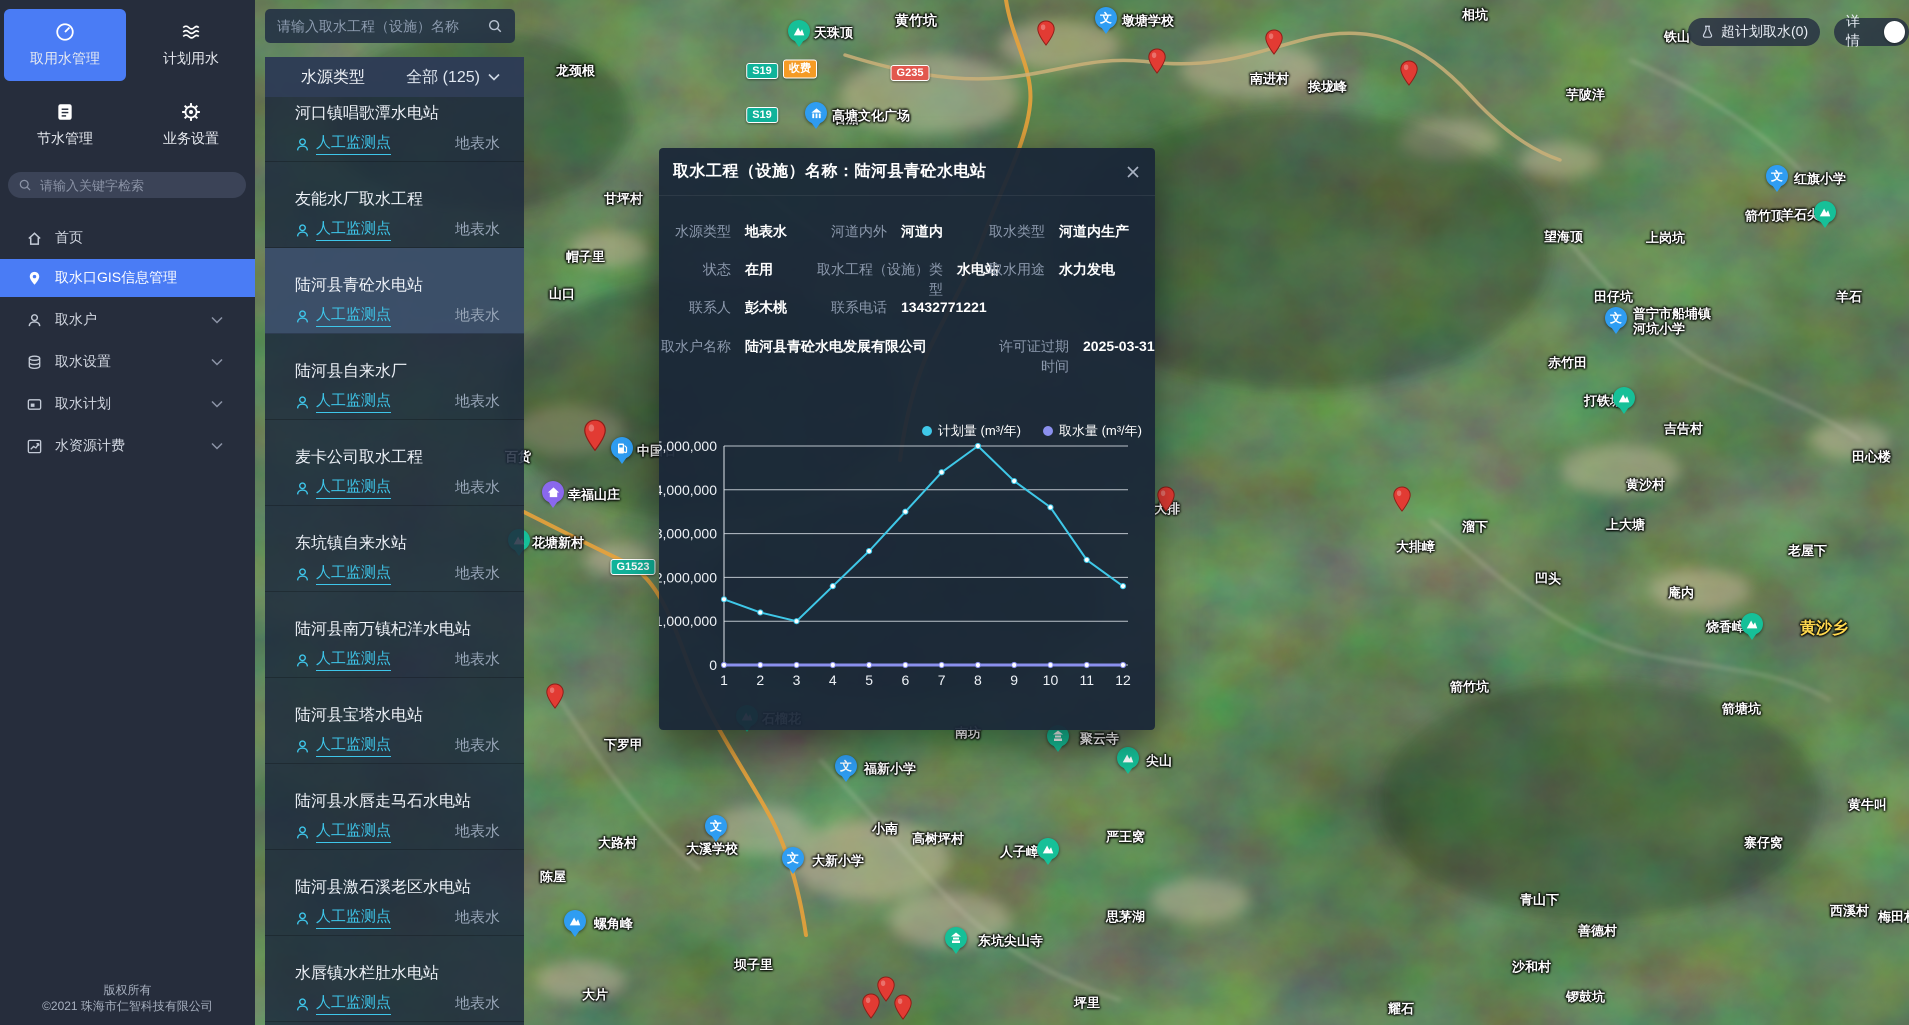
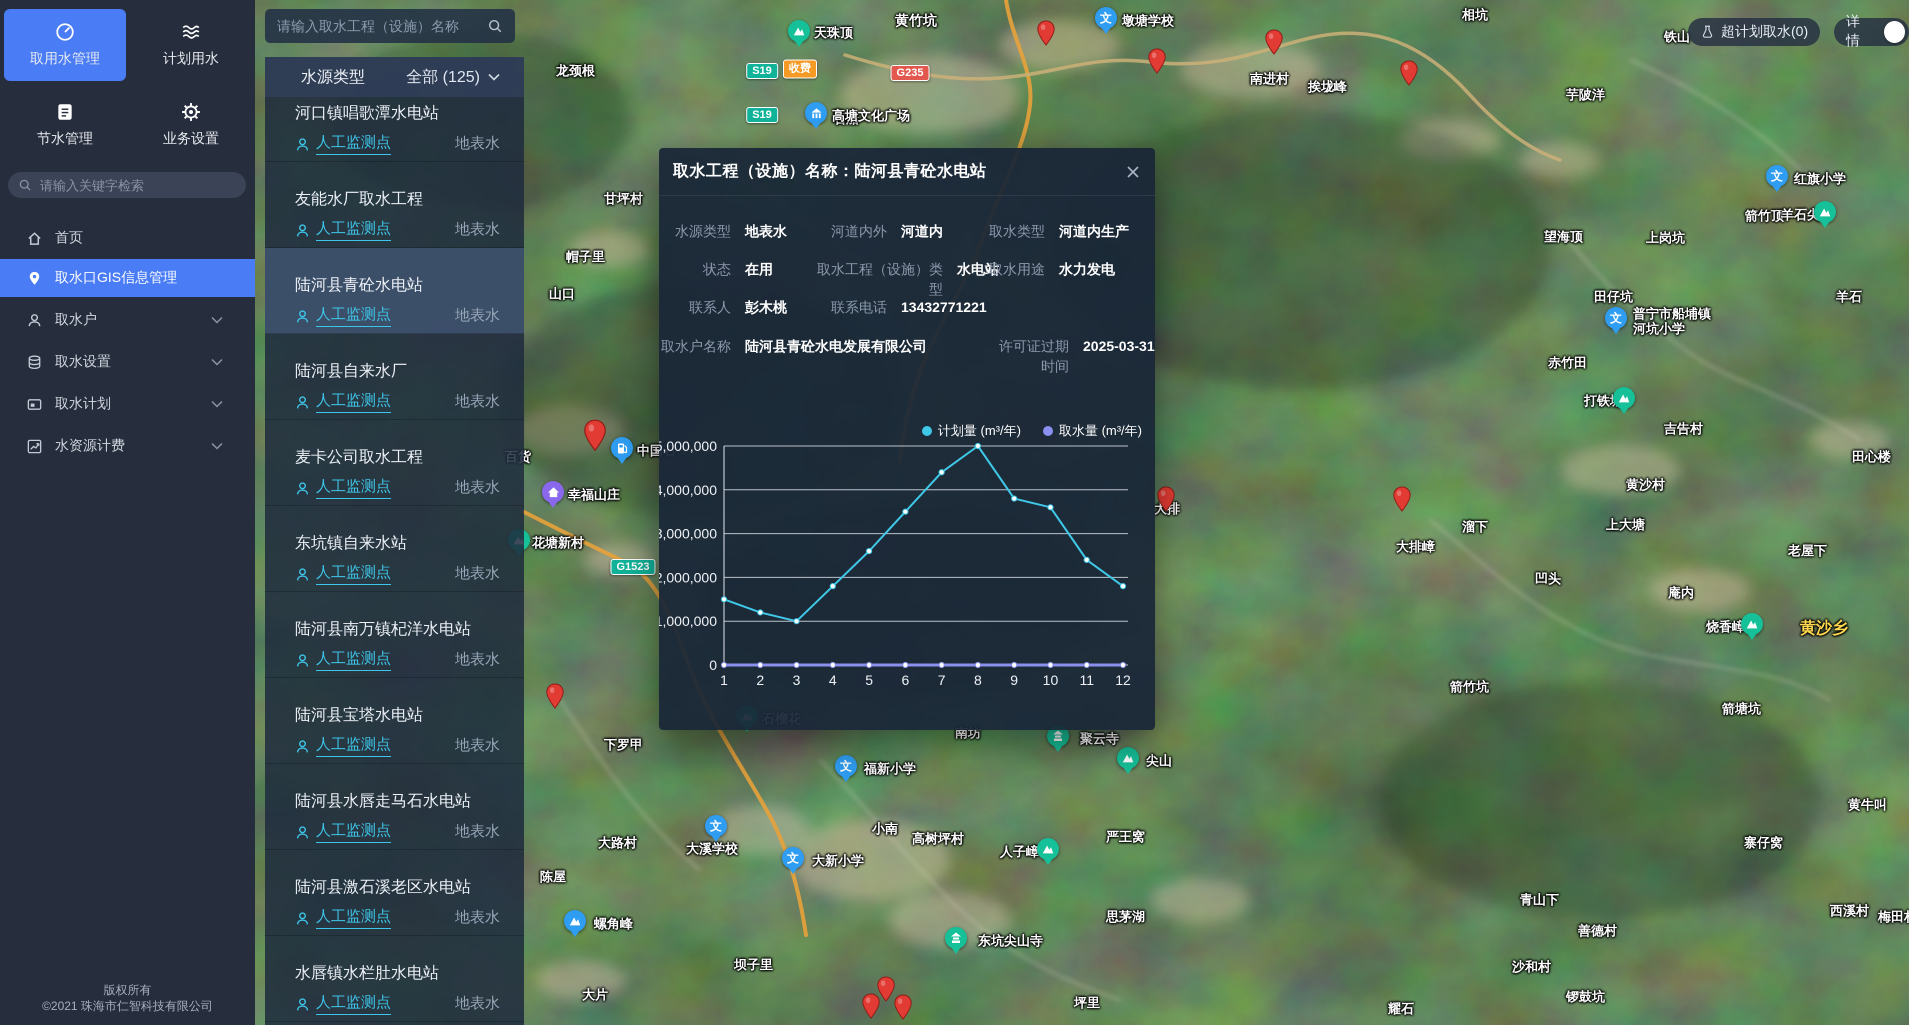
计划量 (m³/年)/9: 4200000 -> 3800000
